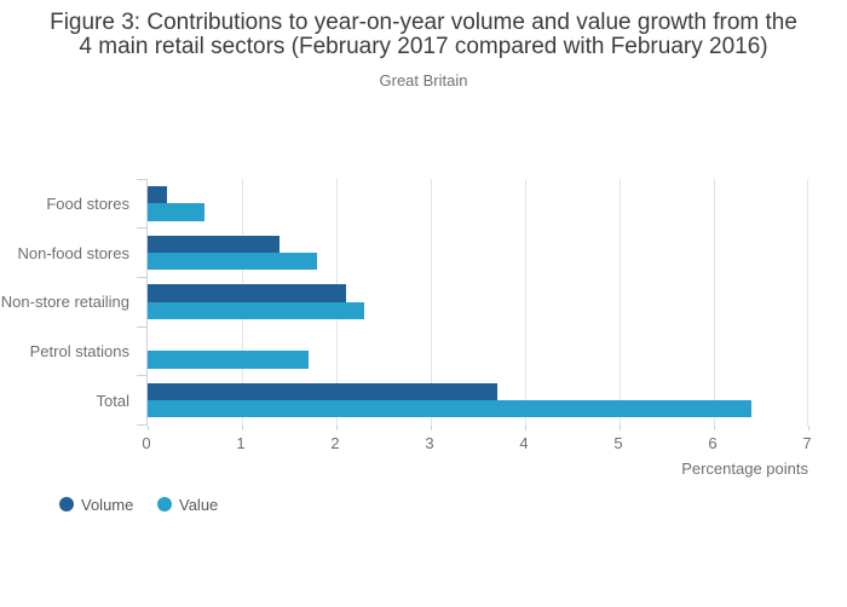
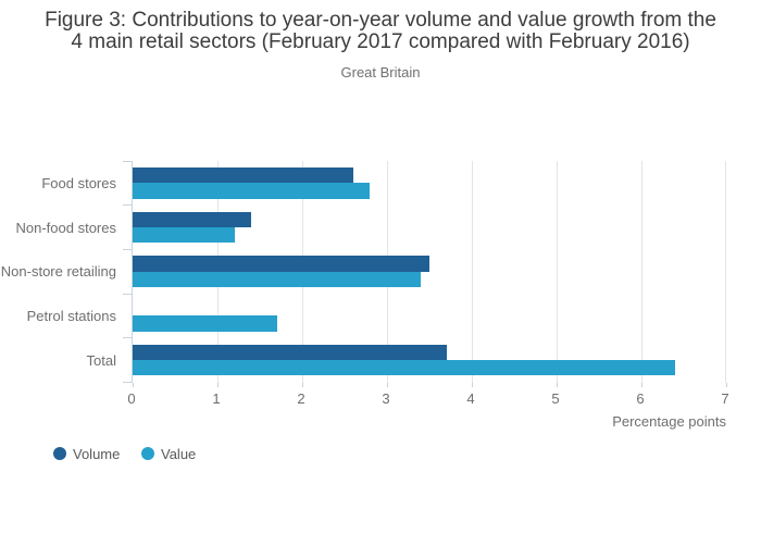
Volume/Food stores: 0.2 -> 2.6
Value/Food stores: 0.6 -> 2.8
Value/Non-food stores: 1.8 -> 1.2
Volume/Non-store retailing: 2.1 -> 3.5
Value/Non-store retailing: 2.3 -> 3.4
